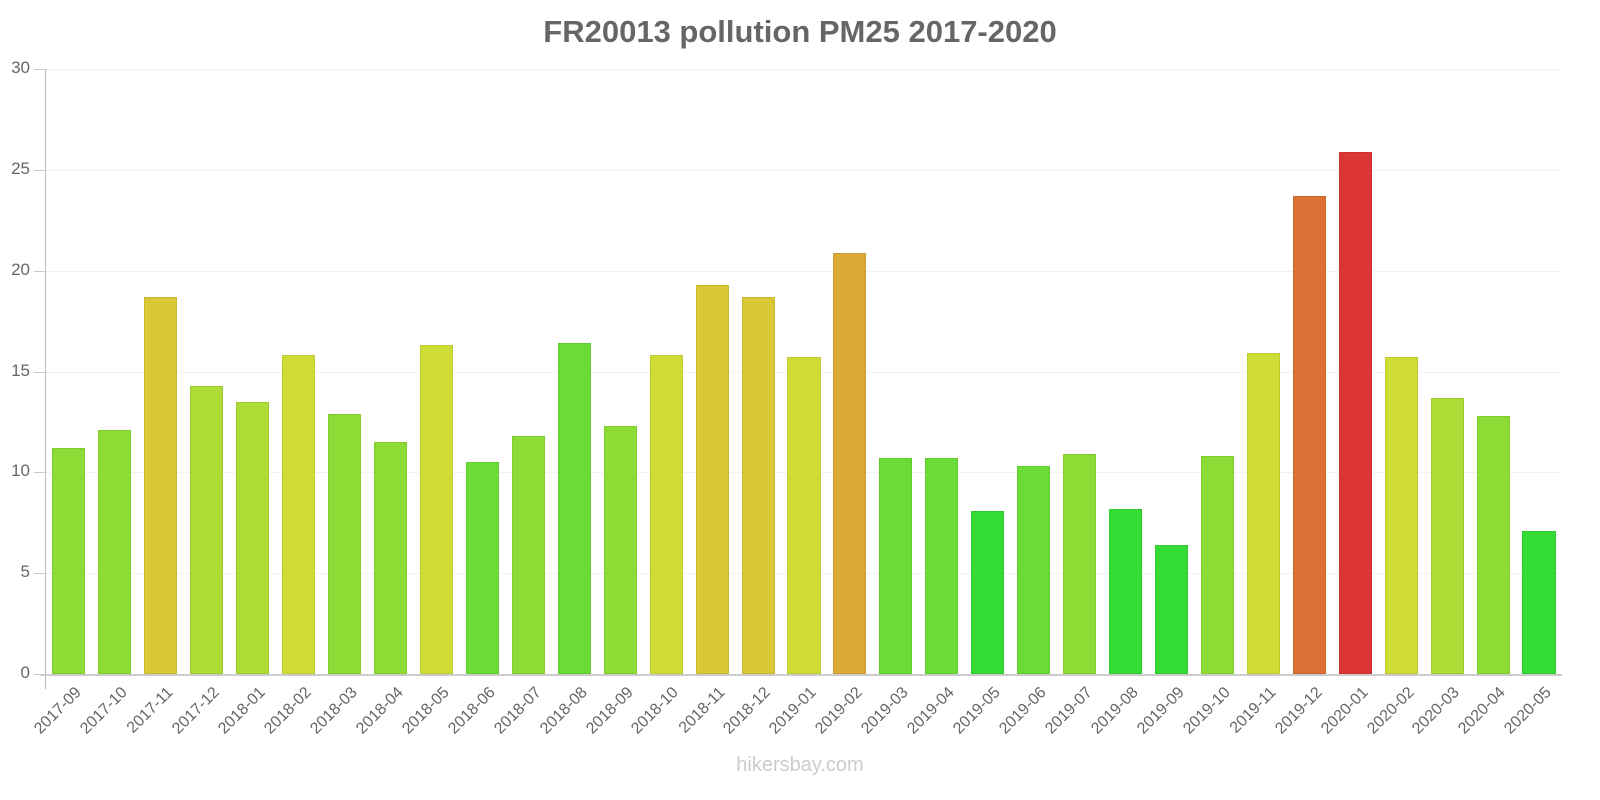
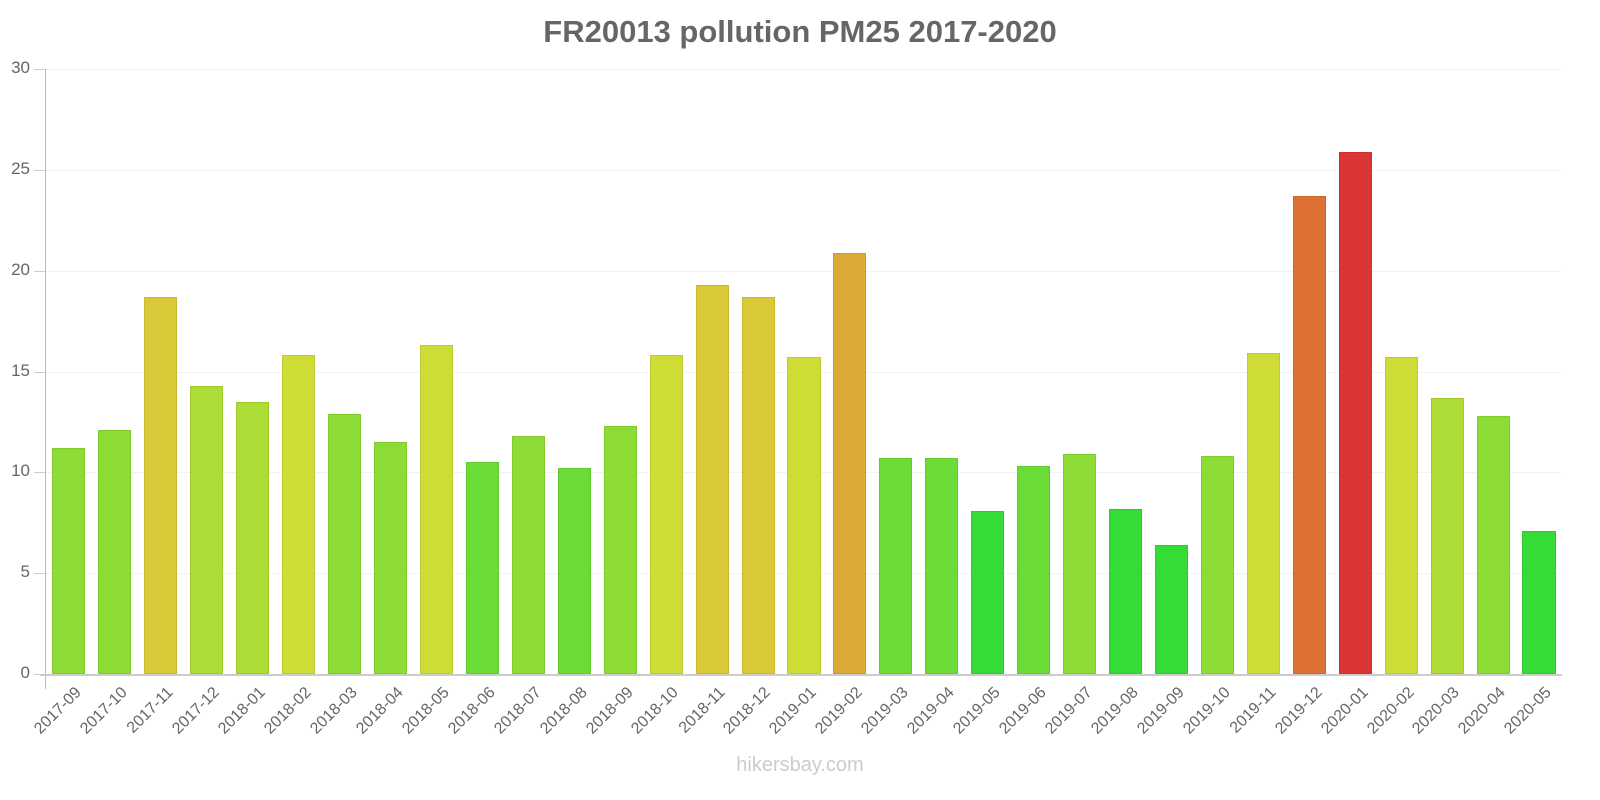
2018-08: 16.4 -> 10.2
